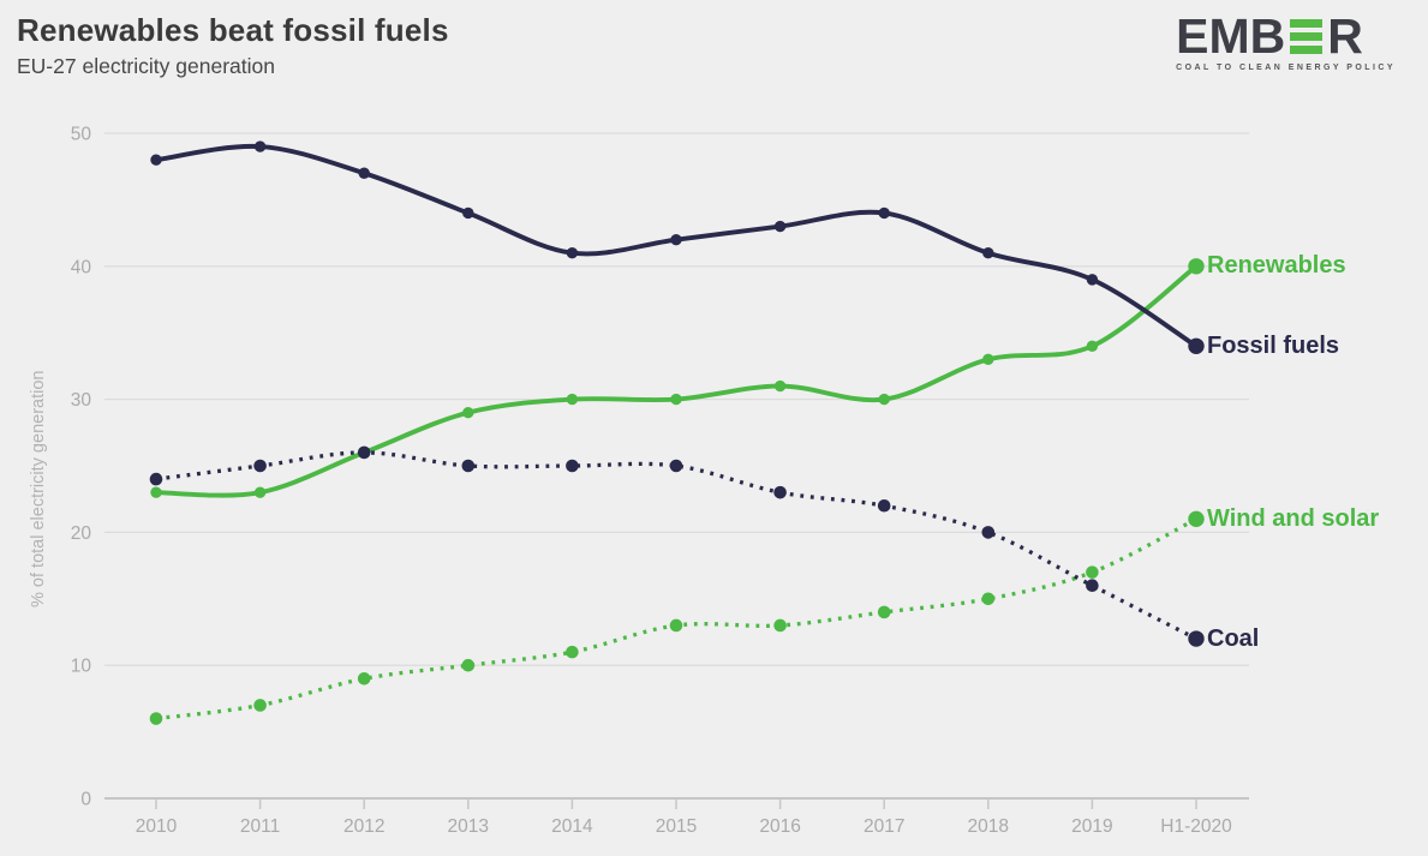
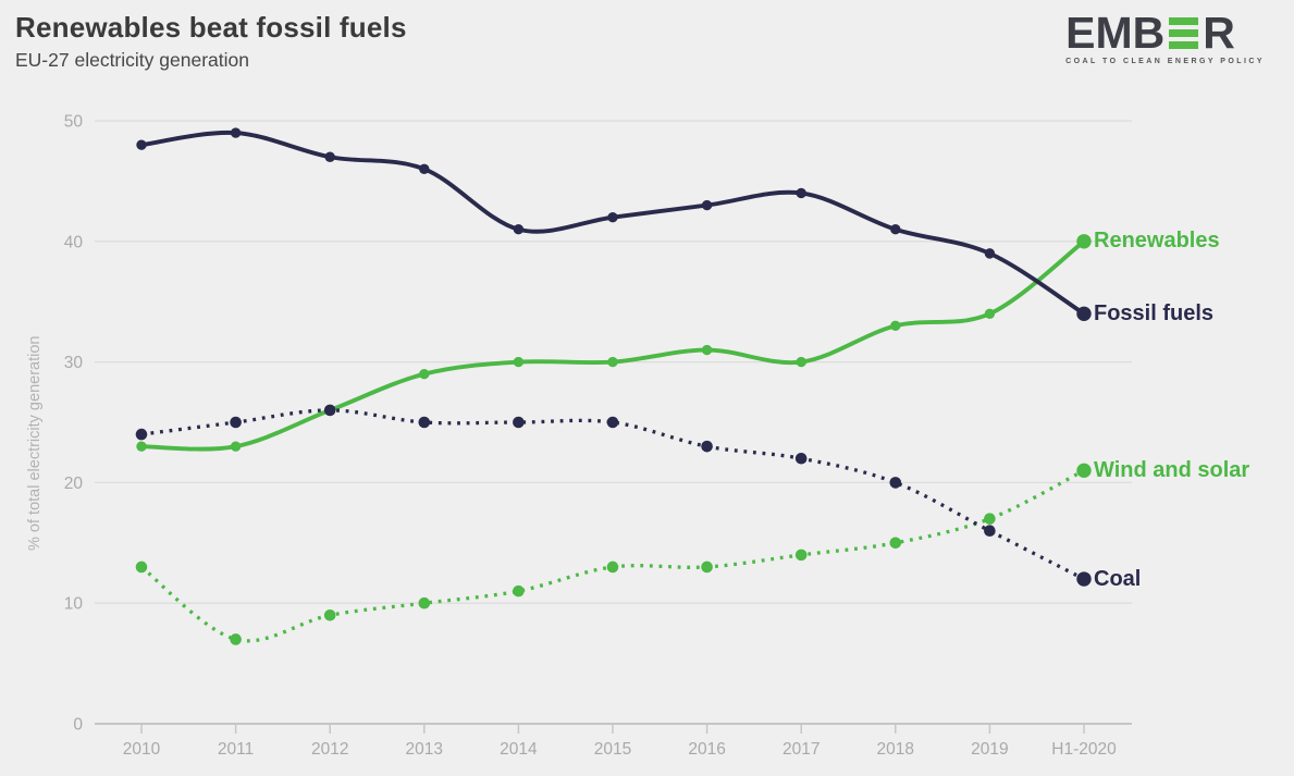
Wind and solar/2010: 6 -> 13
Fossil fuels/2013: 44 -> 46
